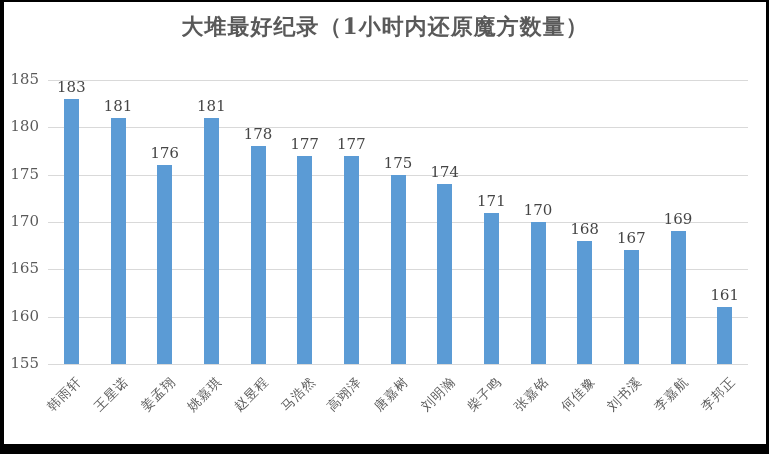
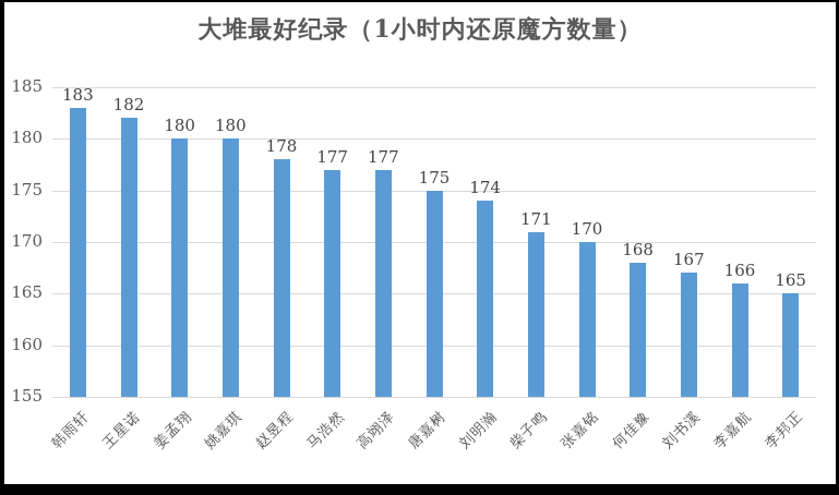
王星诺: 181 -> 182
姜孟翔: 176 -> 180
姚嘉琪: 181 -> 180
李嘉航: 169 -> 166
李邦正: 161 -> 165
